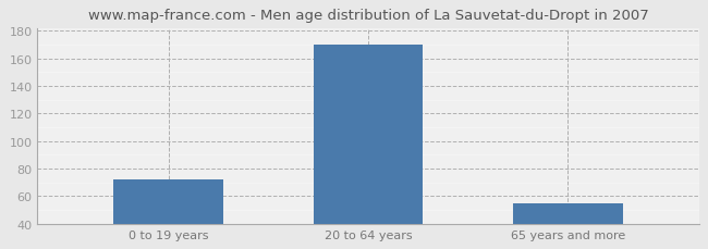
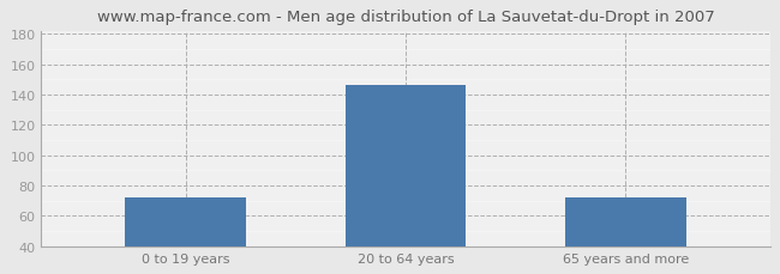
20 to 64 years: 170 -> 146
65 years and more: 55 -> 72
